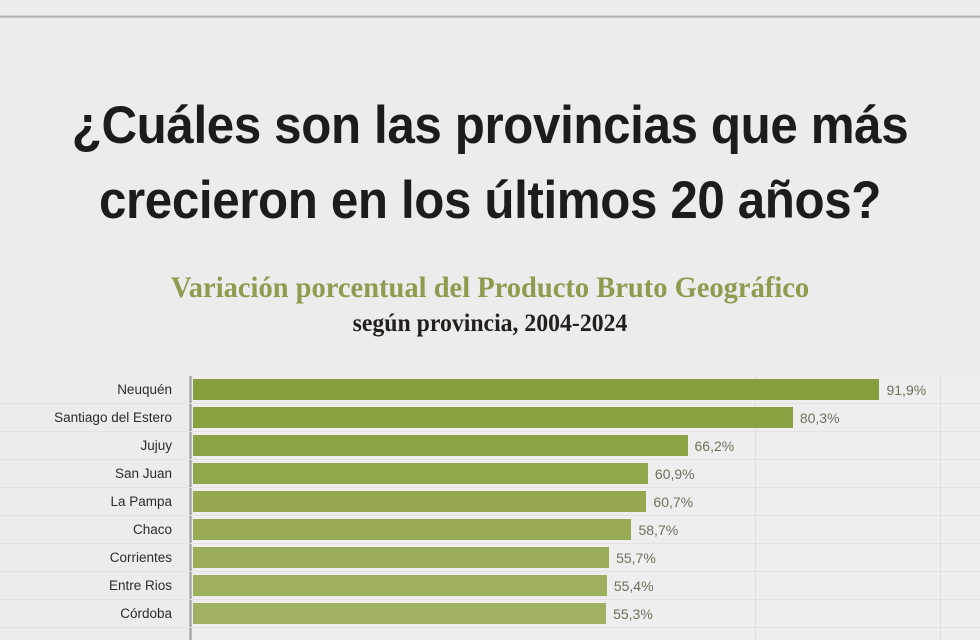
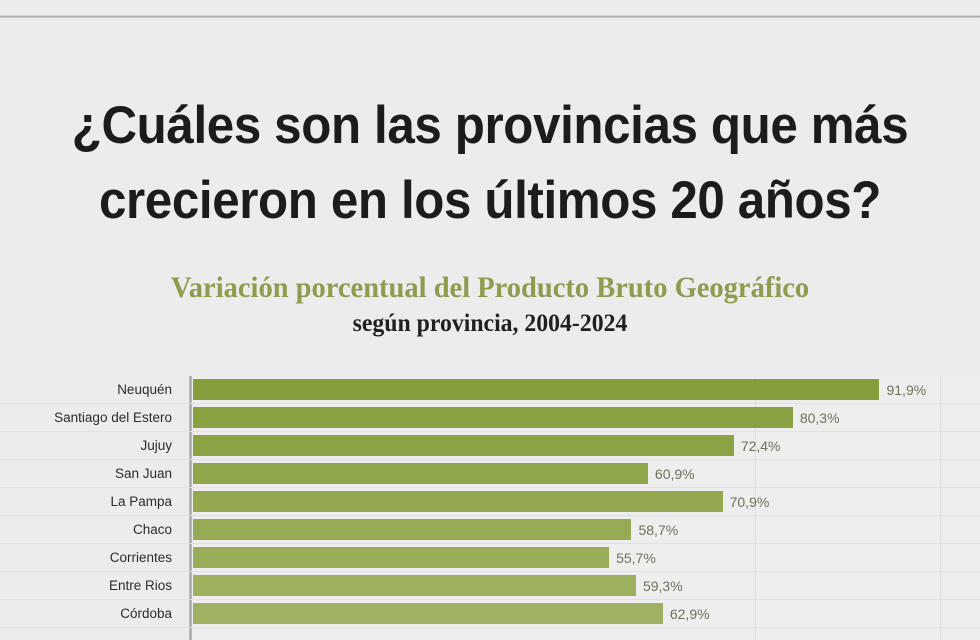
Jujuy: 66,2% -> 72,4%
La Pampa: 60,7% -> 70,9%
Entre Rios: 55,4% -> 59,3%
Córdoba: 55,3% -> 62,9%
